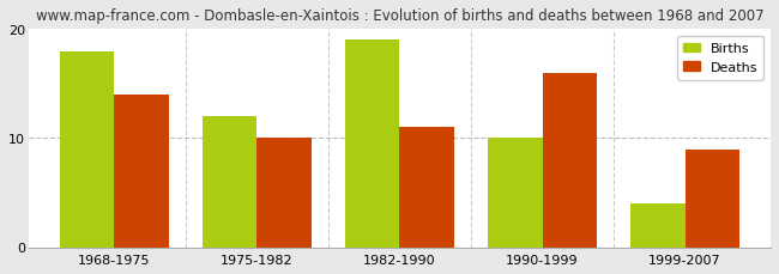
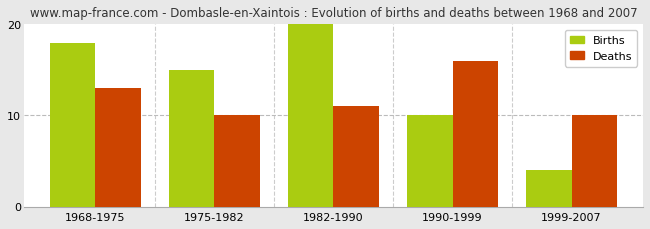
Deaths/1968-1975: 14 -> 13
Births/1975-1982: 12 -> 15
Births/1982-1990: 19 -> 20
Deaths/1999-2007: 9 -> 10
